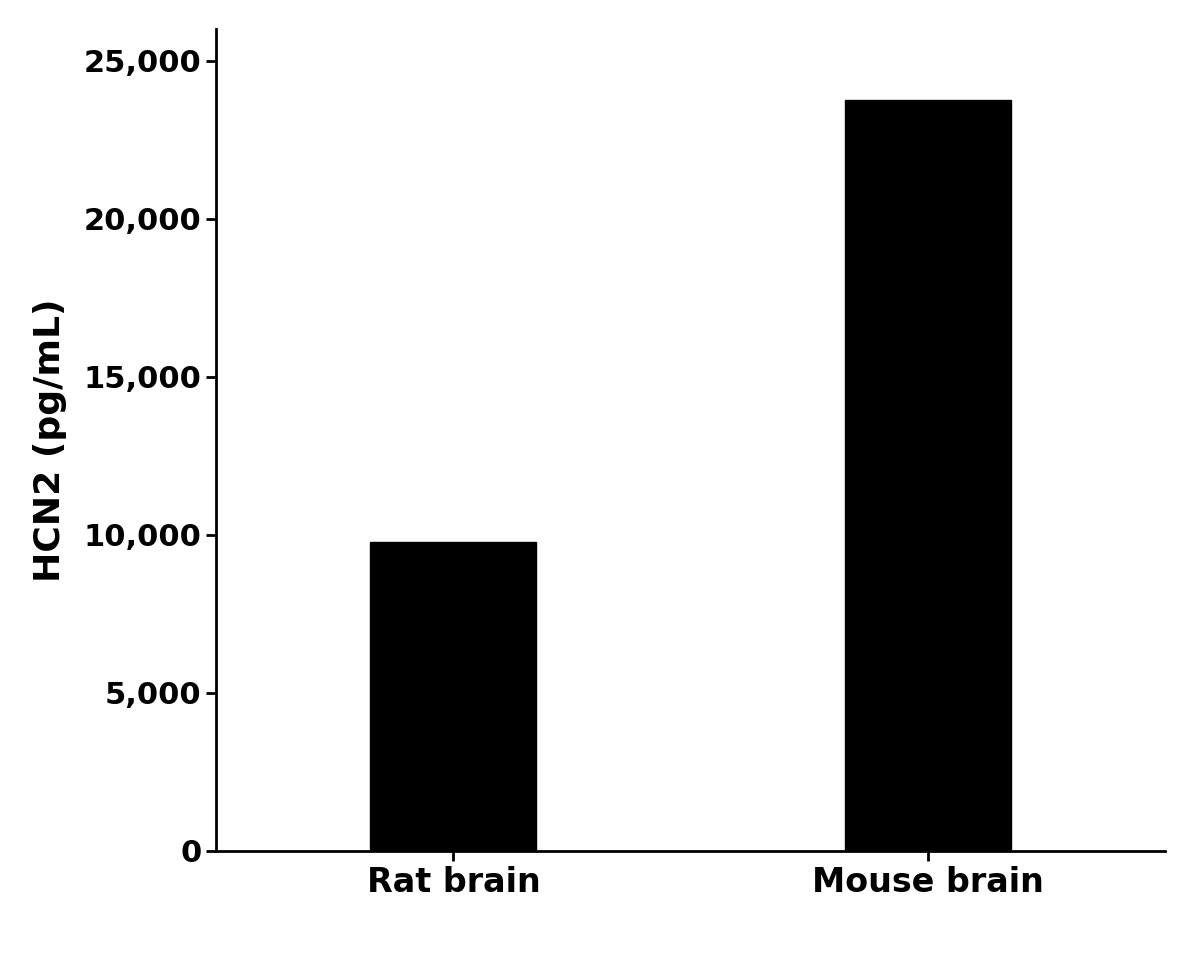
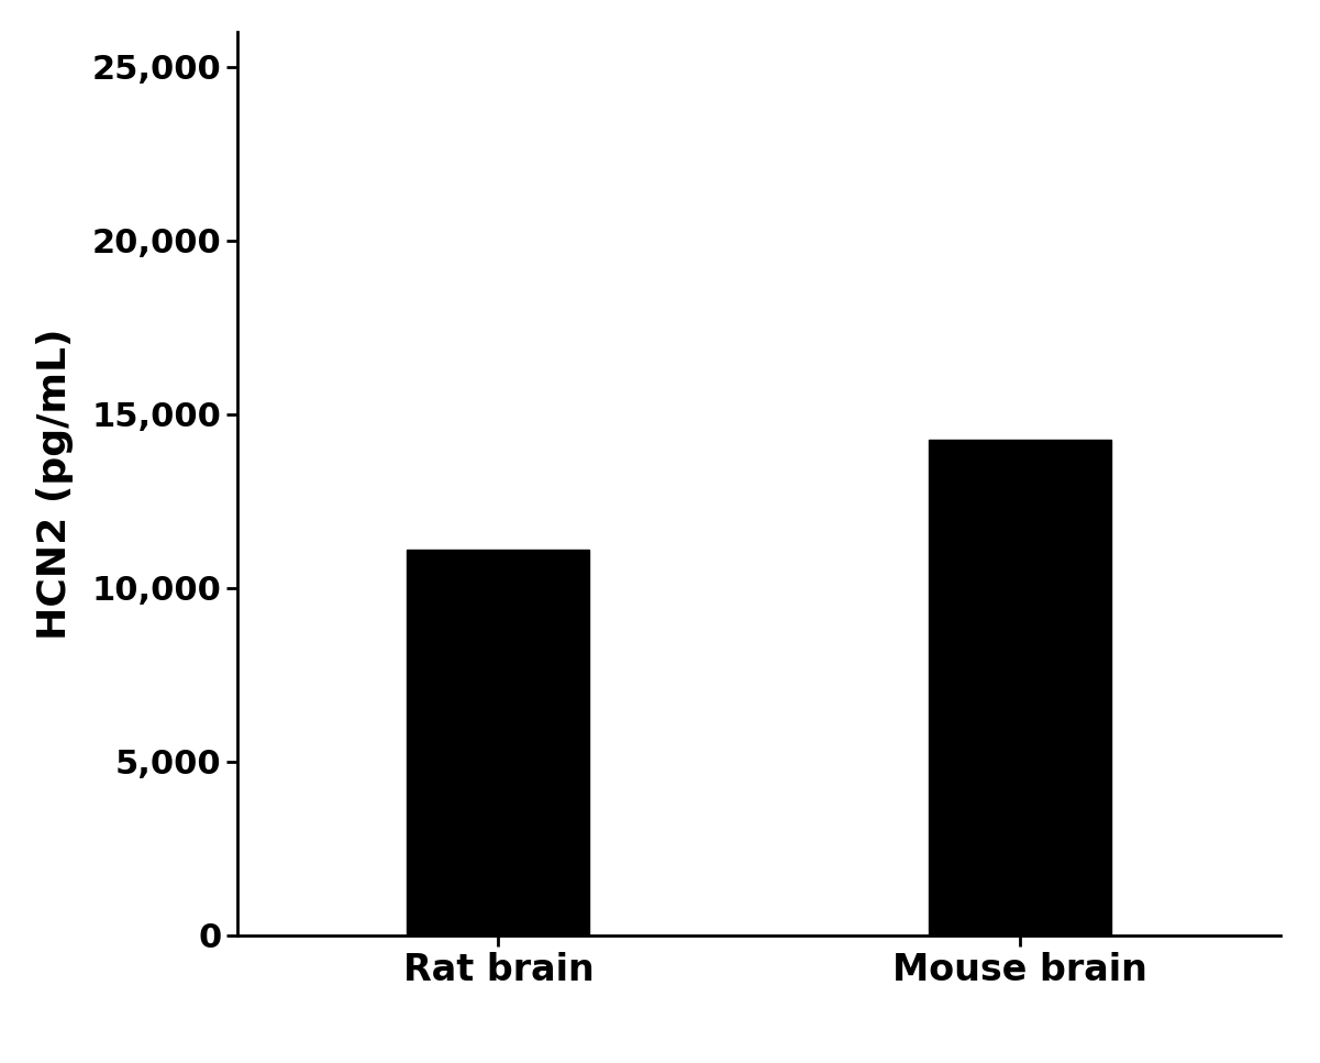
Rat brain: 9,770 -> 11,100
Mouse brain: 23,770 -> 14,250
